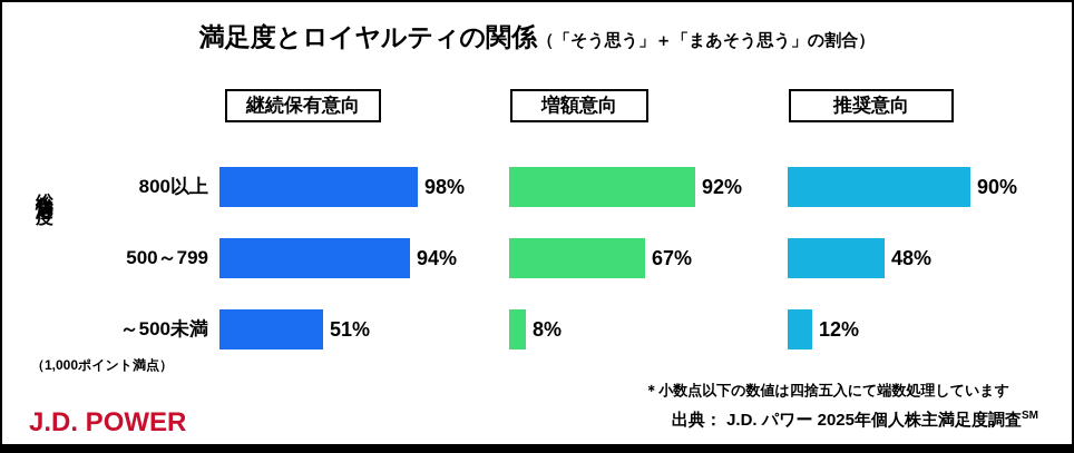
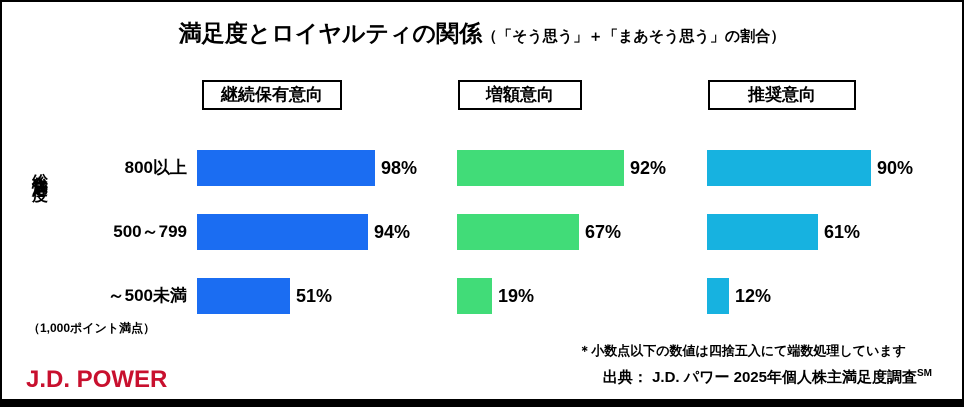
推奨意向/500～799: 48% -> 61%
増額意向/～500未満: 8% -> 19%
